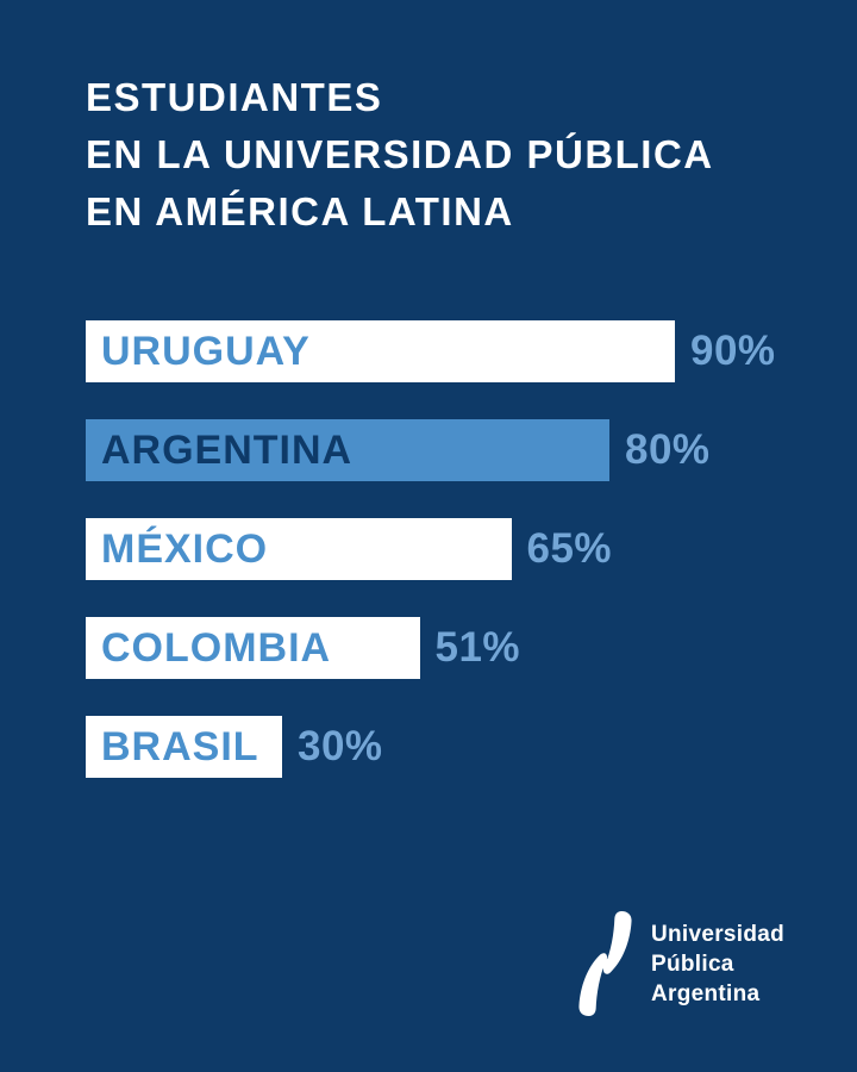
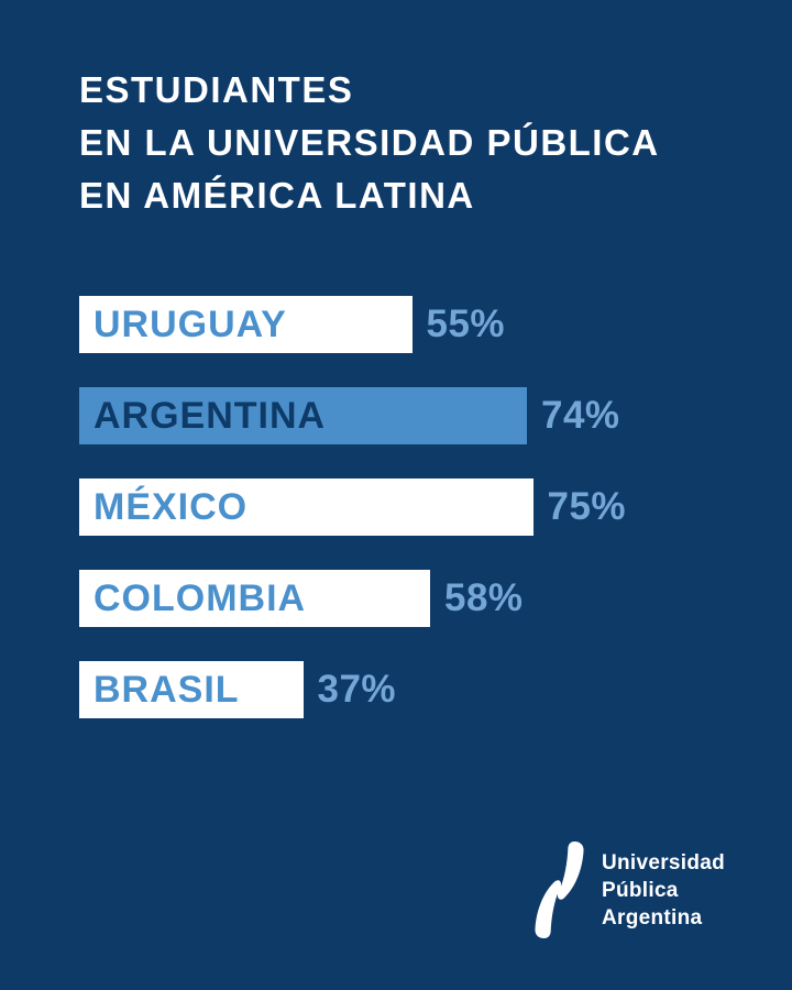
URUGUAY: 90% -> 55%
ARGENTINA: 80% -> 74%
MÉXICO: 65% -> 75%
COLOMBIA: 51% -> 58%
BRASIL: 30% -> 37%
